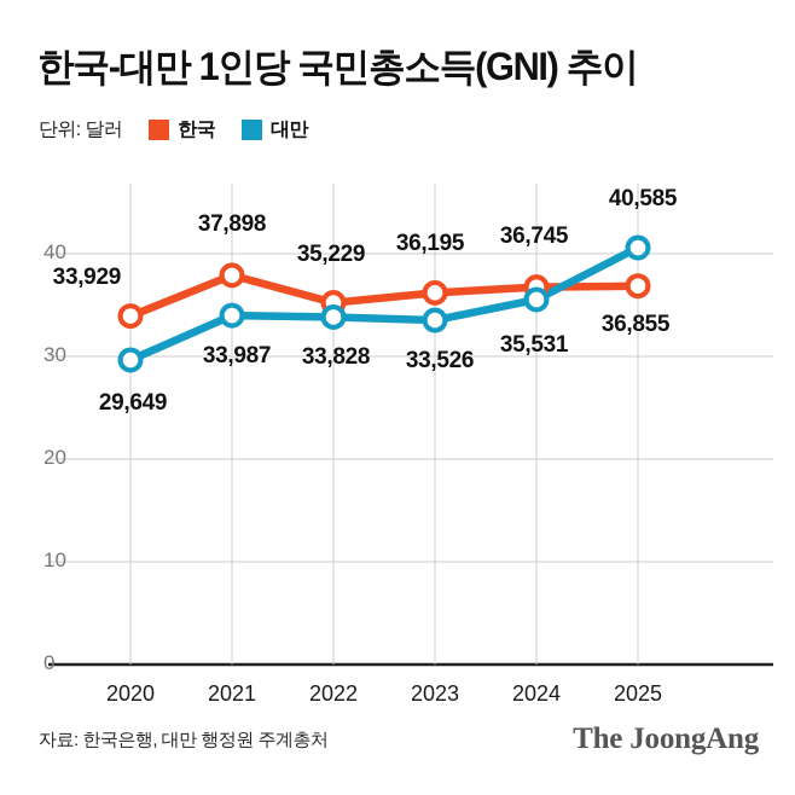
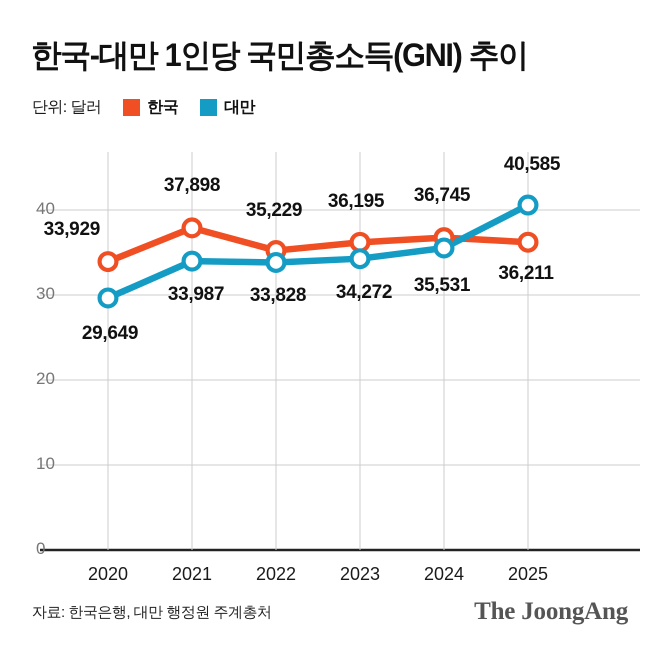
대만/2023: 33,526 -> 34,272
한국/2025: 36,855 -> 36,211
